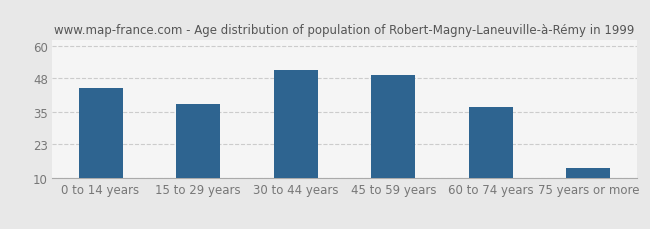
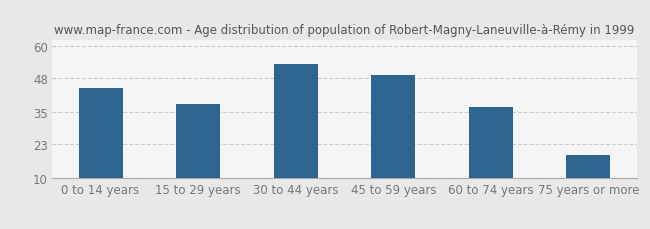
30 to 44 years: 51 -> 53
75 years or more: 14 -> 19
